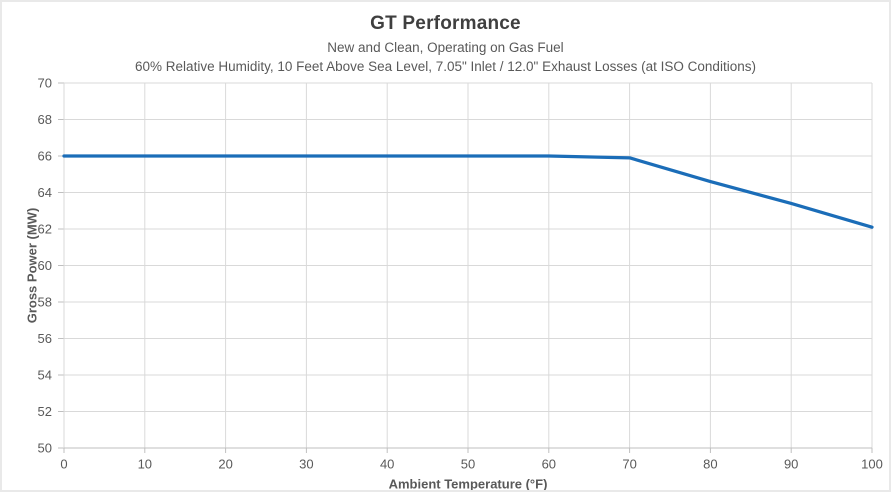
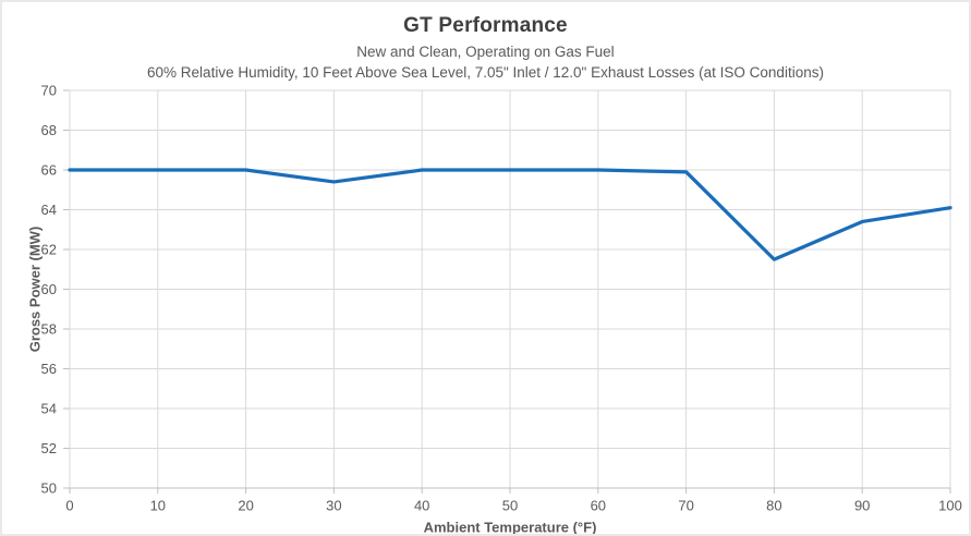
30: 66.0 -> 65.4
80: 64.6 -> 61.5
100: 62.1 -> 64.1
